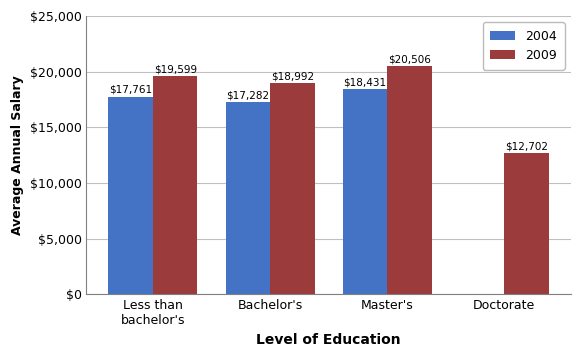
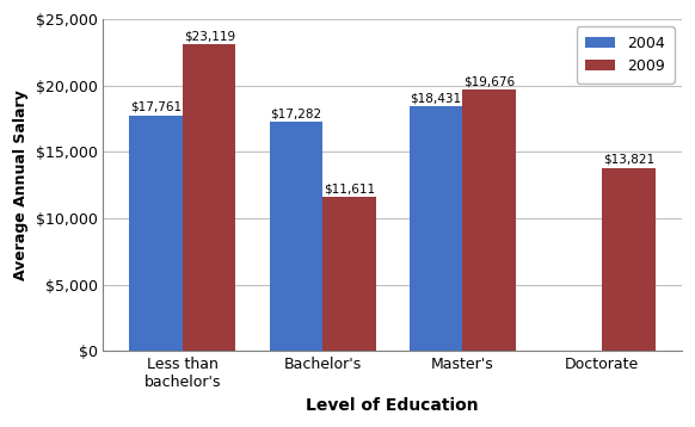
2009/Less than bachelor's: $19,599 -> $23,119
2009/Bachelor's: $18,992 -> $11,611
2009/Master's: $20,506 -> $19,676
2009/Doctorate: $12,702 -> $13,821
